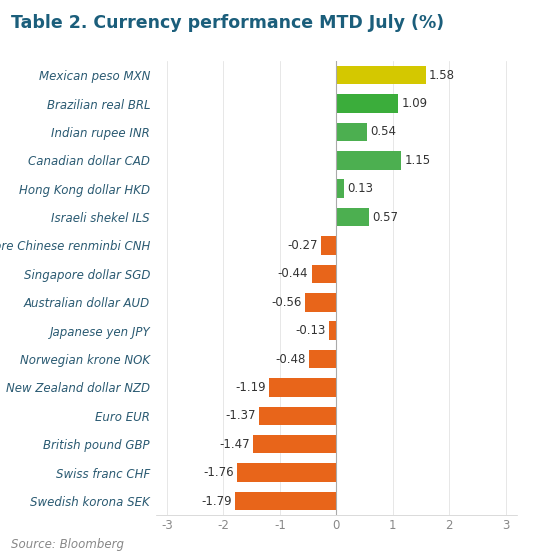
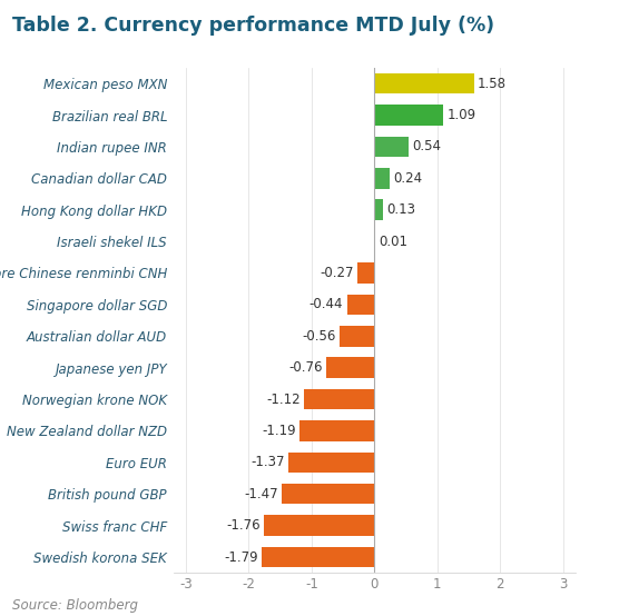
Canadian dollar CAD: 1.15 -> 0.24
Israeli shekel ILS: 0.57 -> 0.01
Japanese yen JPY: -0.13 -> -0.76
Norwegian krone NOK: -0.48 -> -1.12
